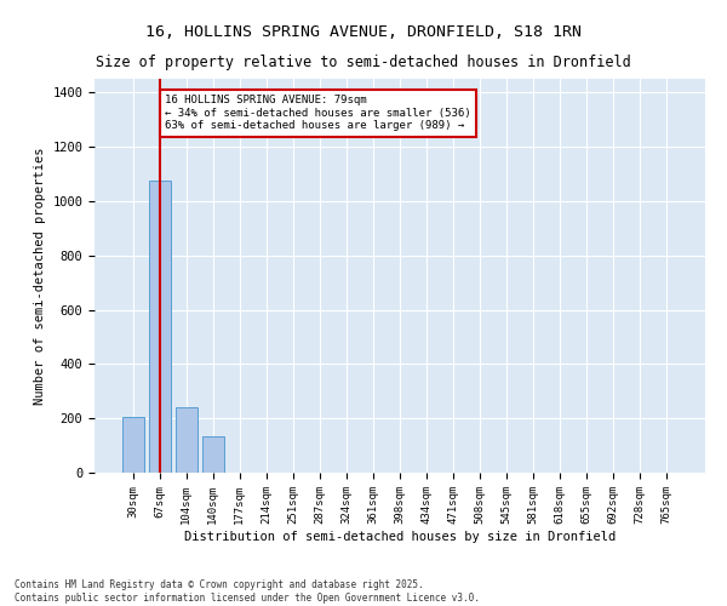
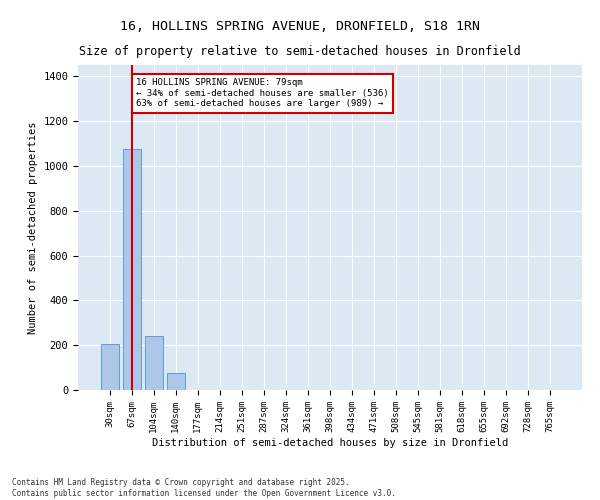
140sqm: 135 -> 75
